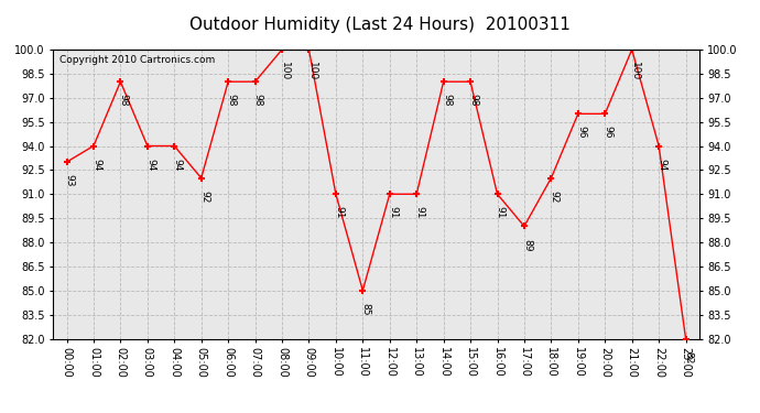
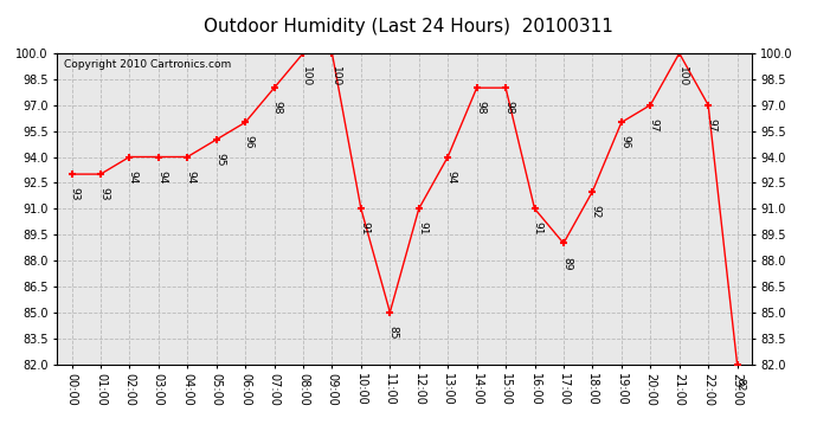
01:00: 94 -> 93
02:00: 98 -> 94
05:00: 92 -> 95
06:00: 98 -> 96
13:00: 91 -> 94
20:00: 96 -> 97
22:00: 94 -> 97
